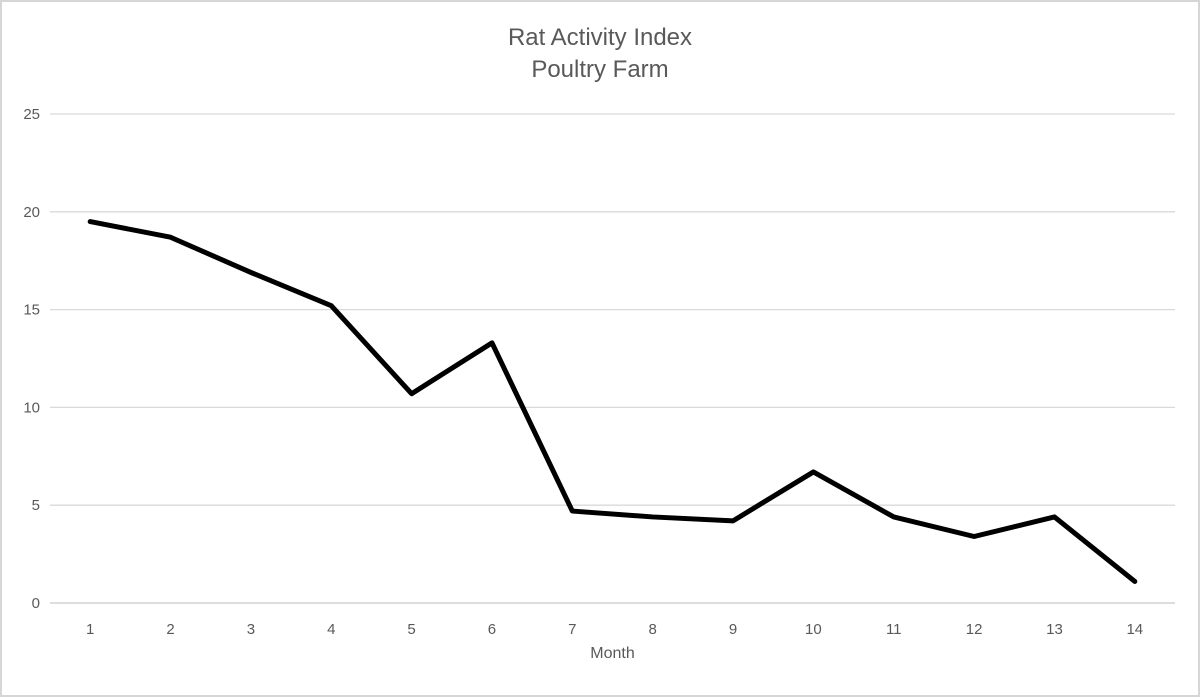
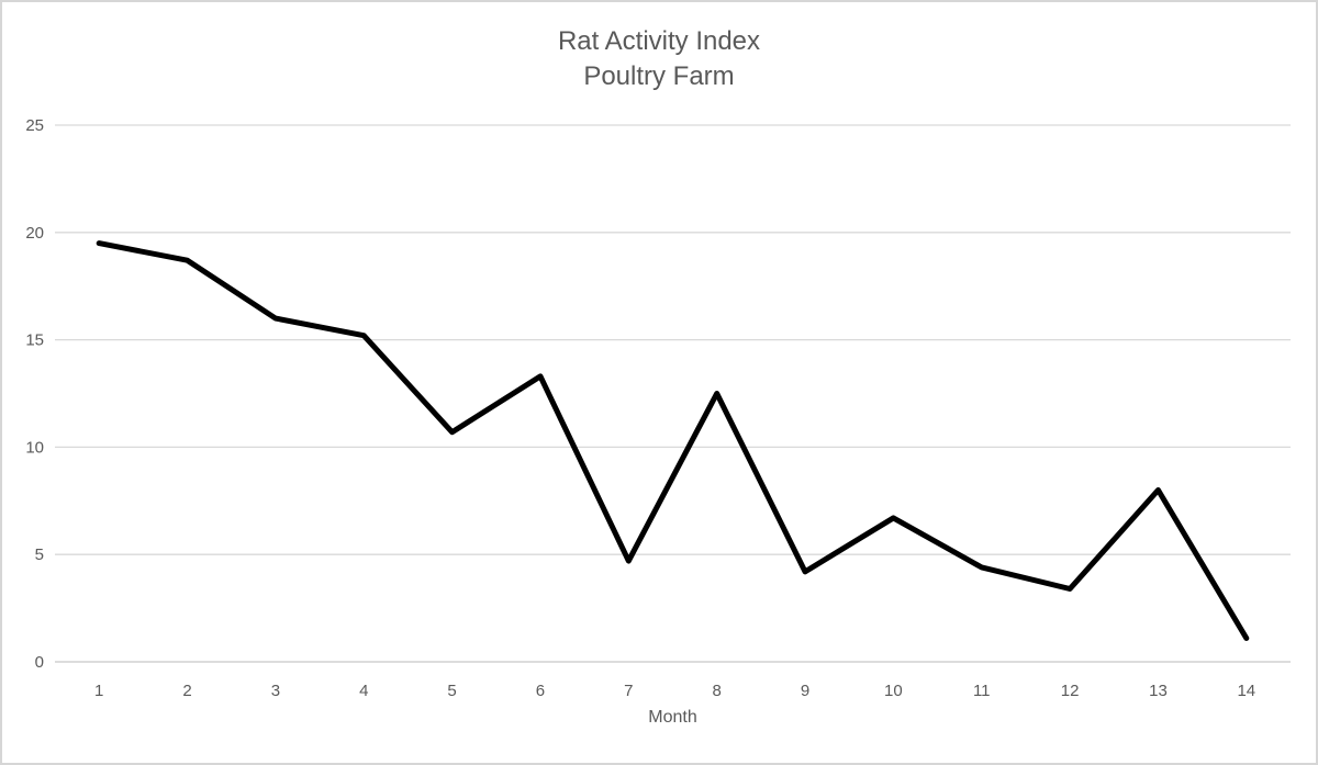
3: 16.9 -> 16.0
8: 4.4 -> 12.5
13: 4.4 -> 8.0
